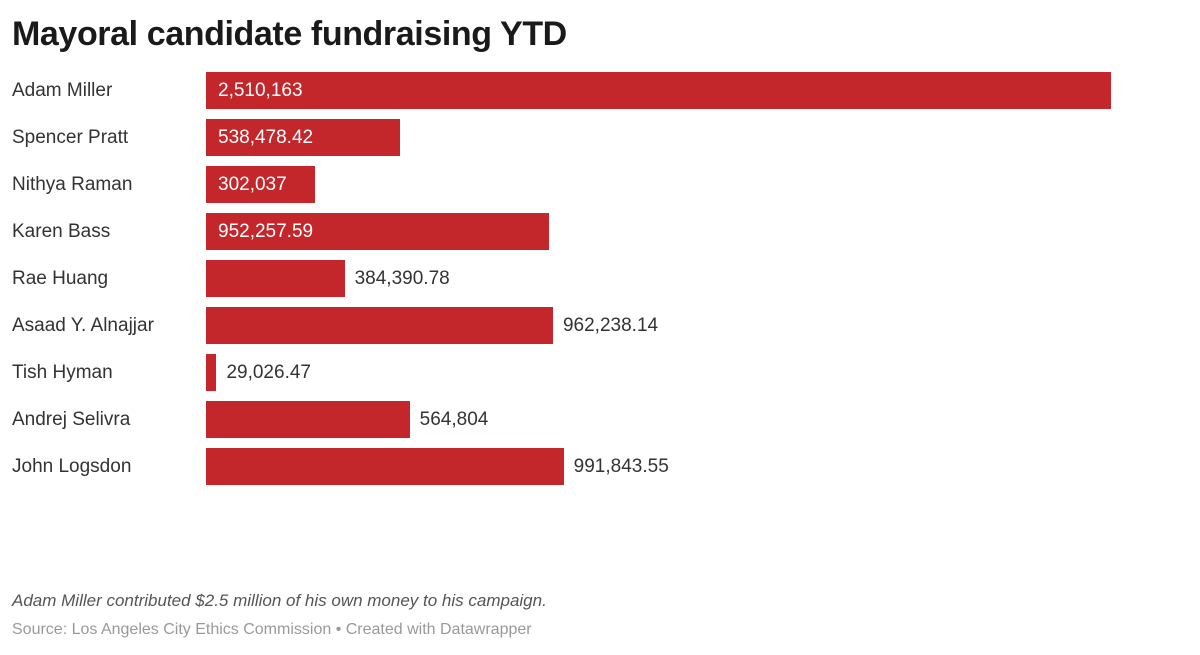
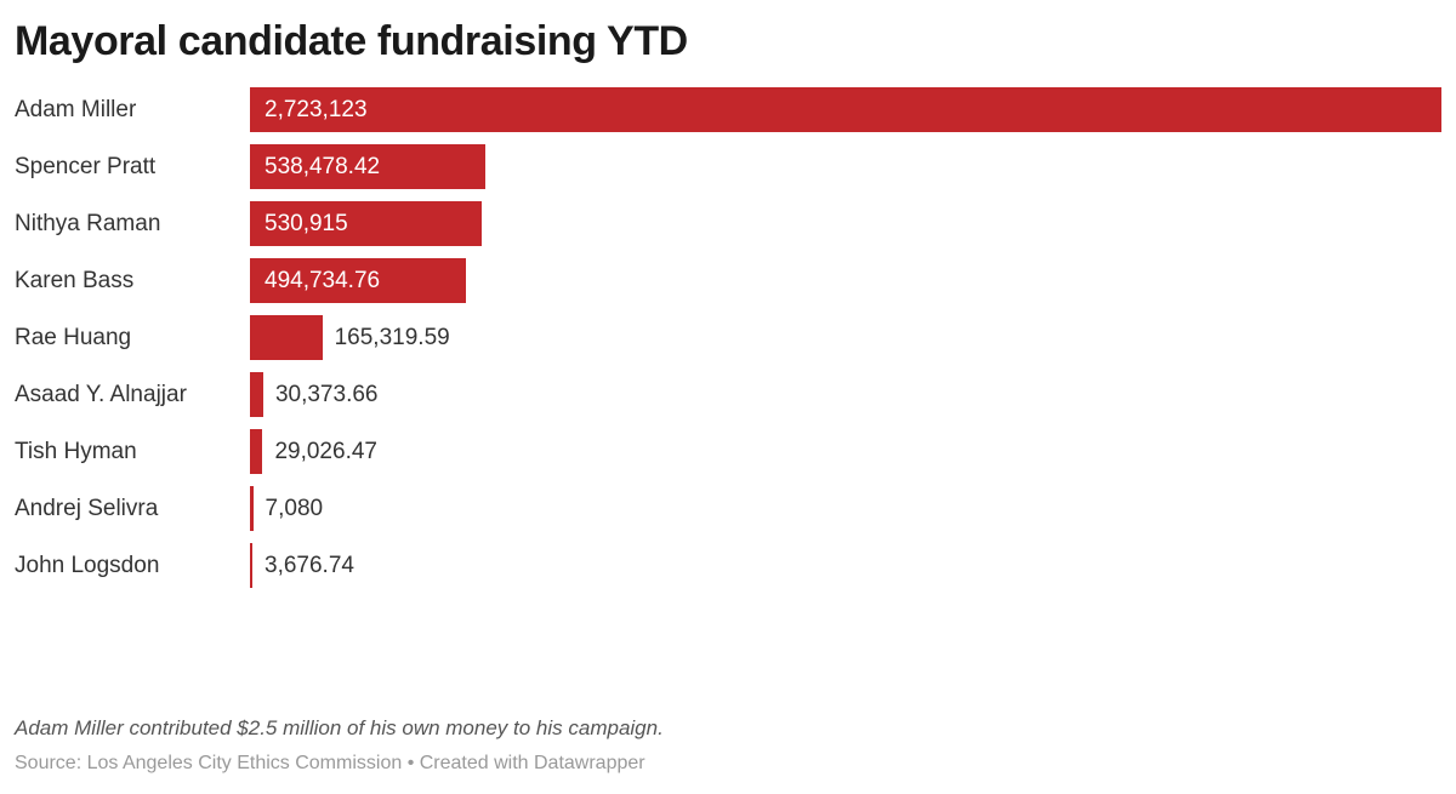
Adam Miller: 2,510,163 -> 2,723,123
Nithya Raman: 302,037 -> 530,915
Karen Bass: 952,257.59 -> 494,734.76
Rae Huang: 384,390.78 -> 165,319.59
Asaad Y. Alnajjar: 962,238.14 -> 30,373.66
Andrej Selivra: 564,804 -> 7,080
John Logsdon: 991,843.55 -> 3,676.74
